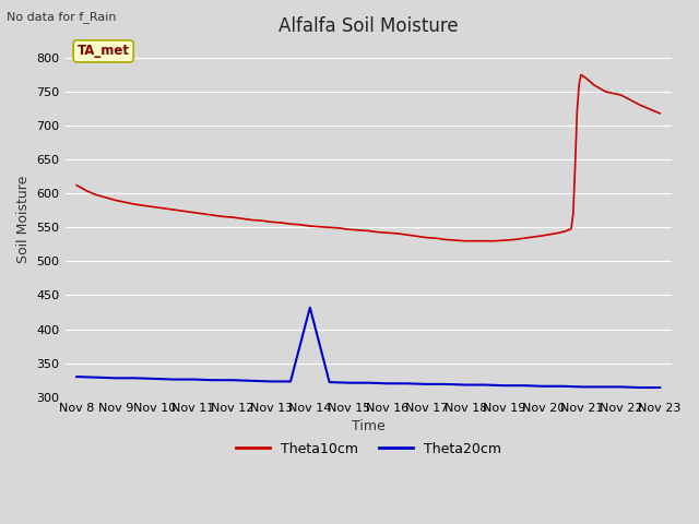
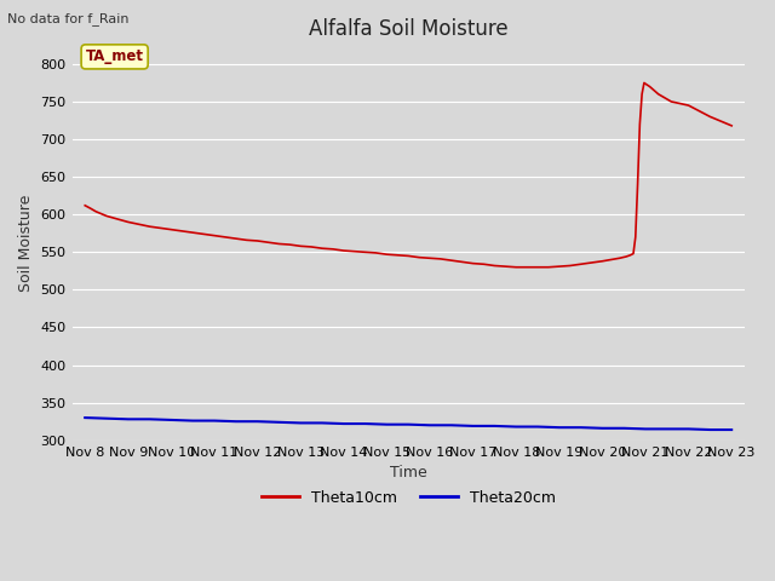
Theta20cm/Nov 14: 432 -> 322
